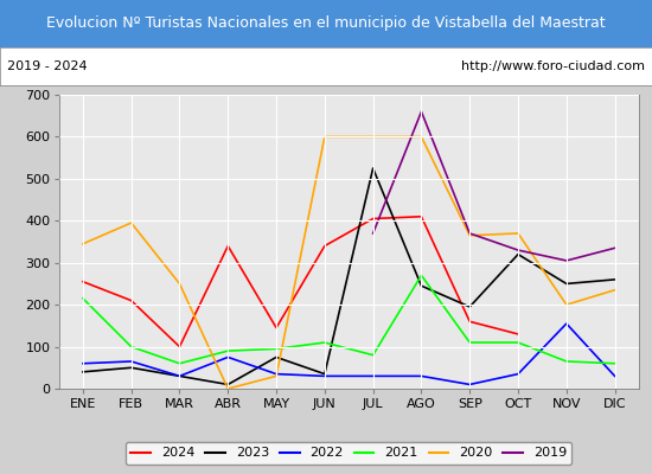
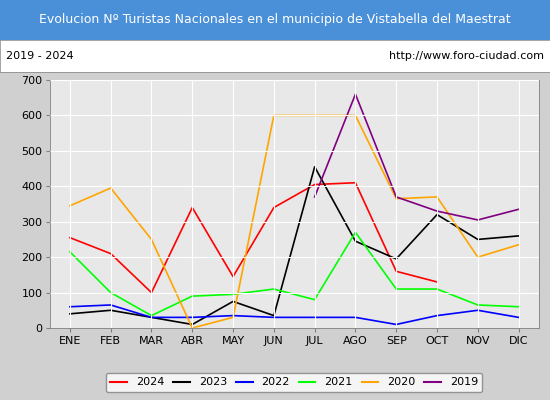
2021/MAR: 60 -> 35
2022/ABR: 75 -> 30
2023/JUL: 525 -> 455
2022/NOV: 155 -> 50
